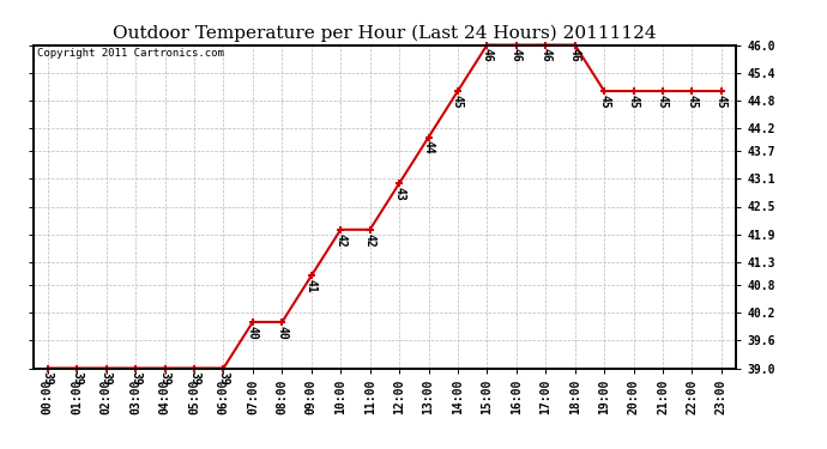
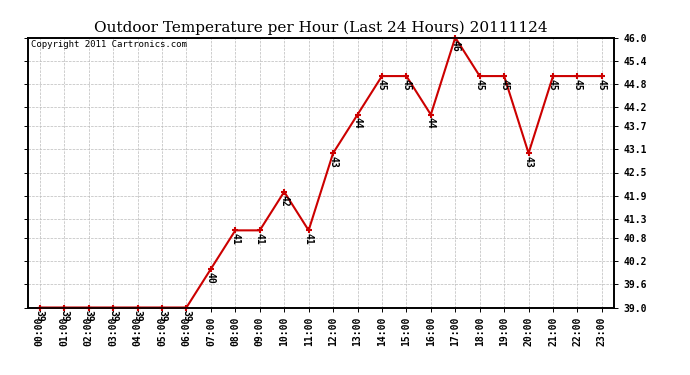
08:00: 40 -> 41
11:00: 42 -> 41
15:00: 46 -> 45
16:00: 46 -> 44
18:00: 46 -> 45
20:00: 45 -> 43
